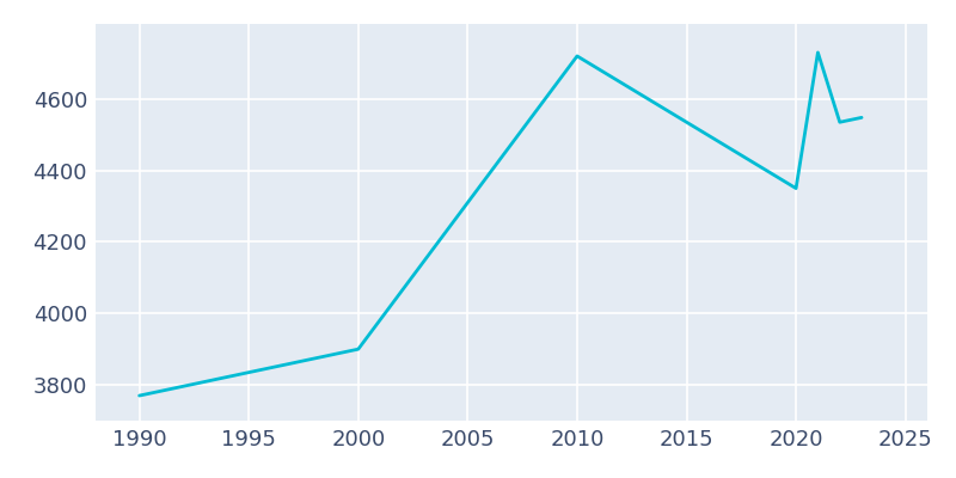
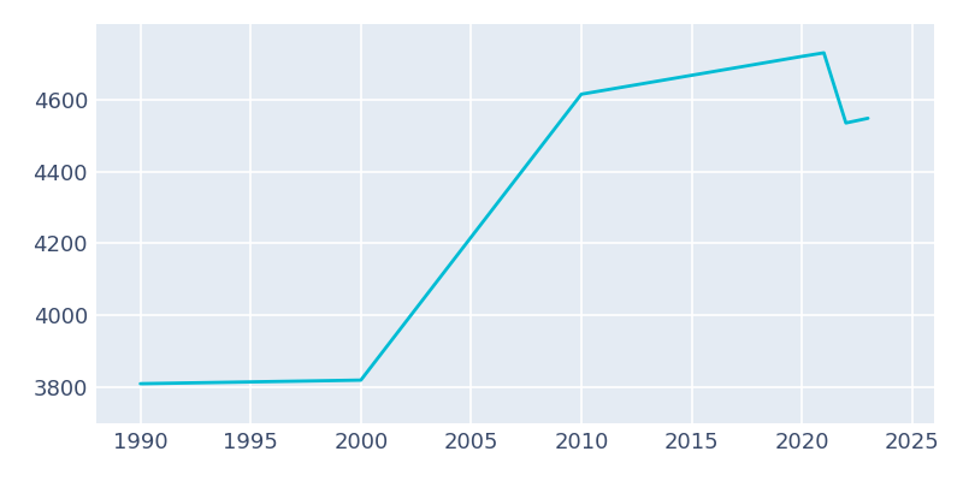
1990: 3770 -> 3810
2000: 3900 -> 3820
2010: 4720 -> 4615
2020: 4350 -> 4720
